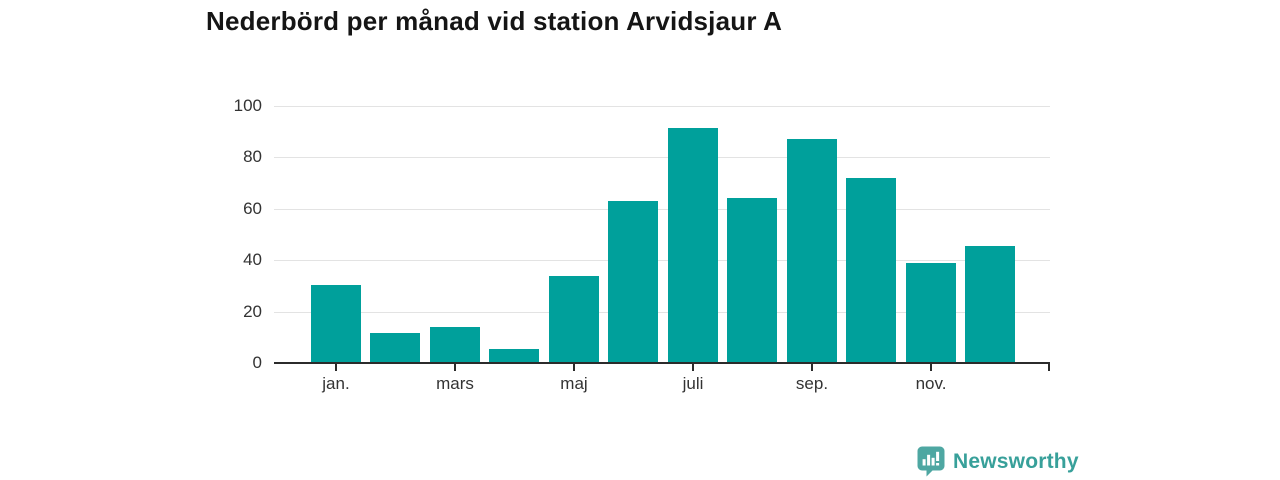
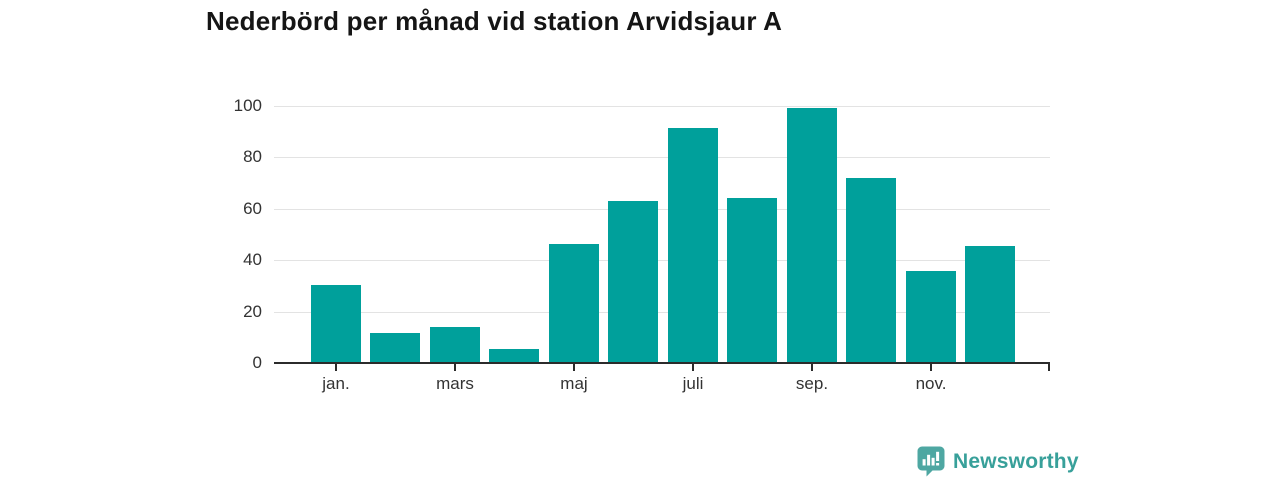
maj: 34 -> 46
sep.: 87 -> 99
nov.: 39 -> 36
